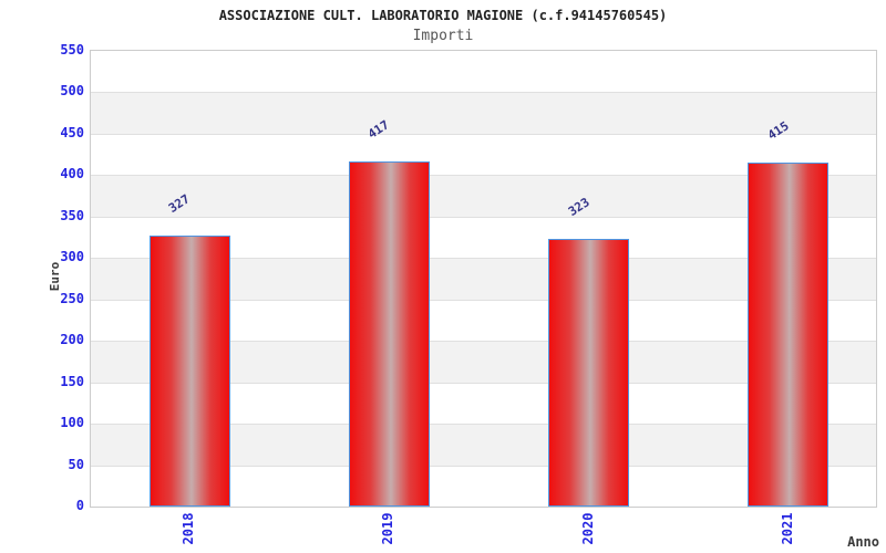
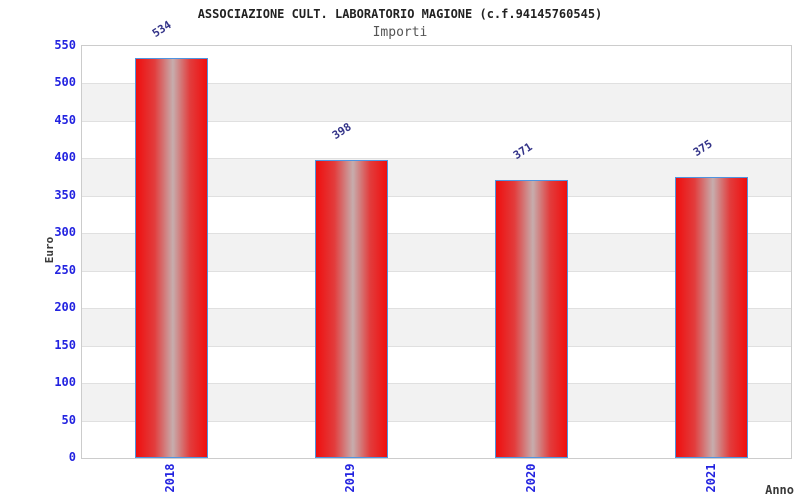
2018: 327 -> 534
2019: 417 -> 398
2020: 323 -> 371
2021: 415 -> 375
